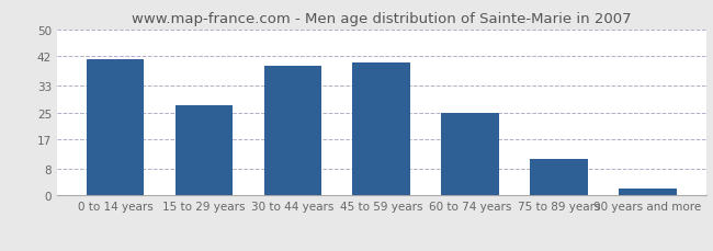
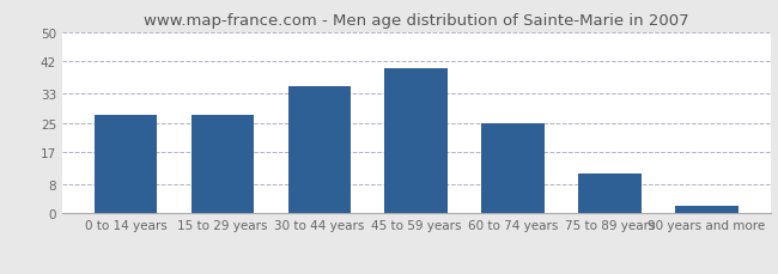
0 to 14 years: 41 -> 27
30 to 44 years: 39 -> 35
